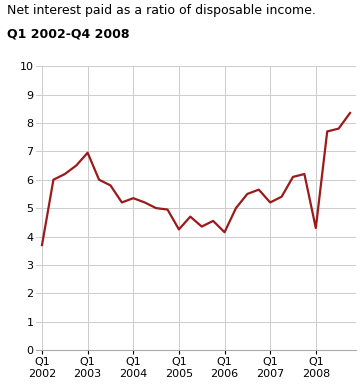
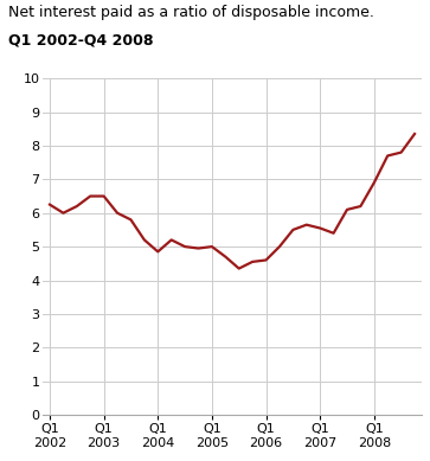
Q1 2002: 3.70 -> 6.25
Q1 2003: 6.95 -> 6.50
Q1 2004: 5.35 -> 4.85
Q1 2005: 4.25 -> 5.00
Q1 2006: 4.15 -> 4.60
Q1 2007: 5.20 -> 5.55
Q1 2008: 4.30 -> 6.90
